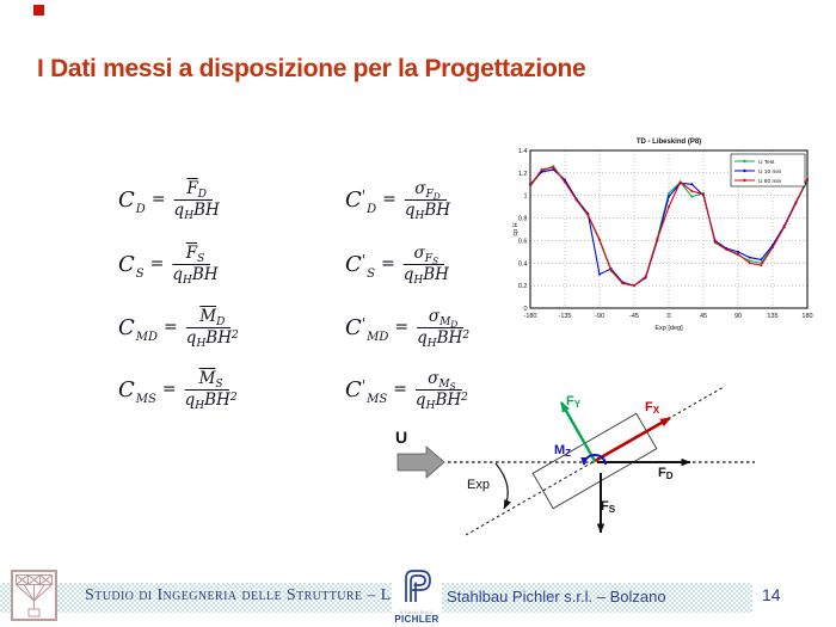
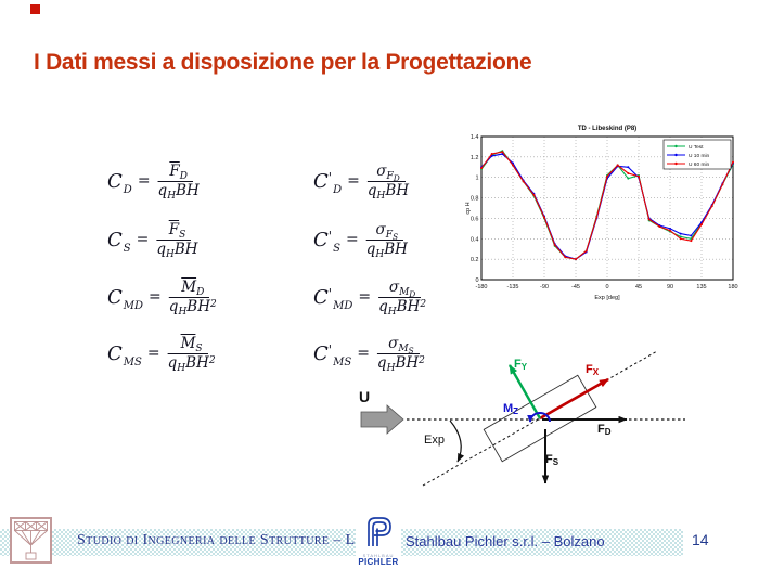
U 10 min/-90: 0.3 -> 0.6
U 60 min/0: 0.9 -> 1.0
